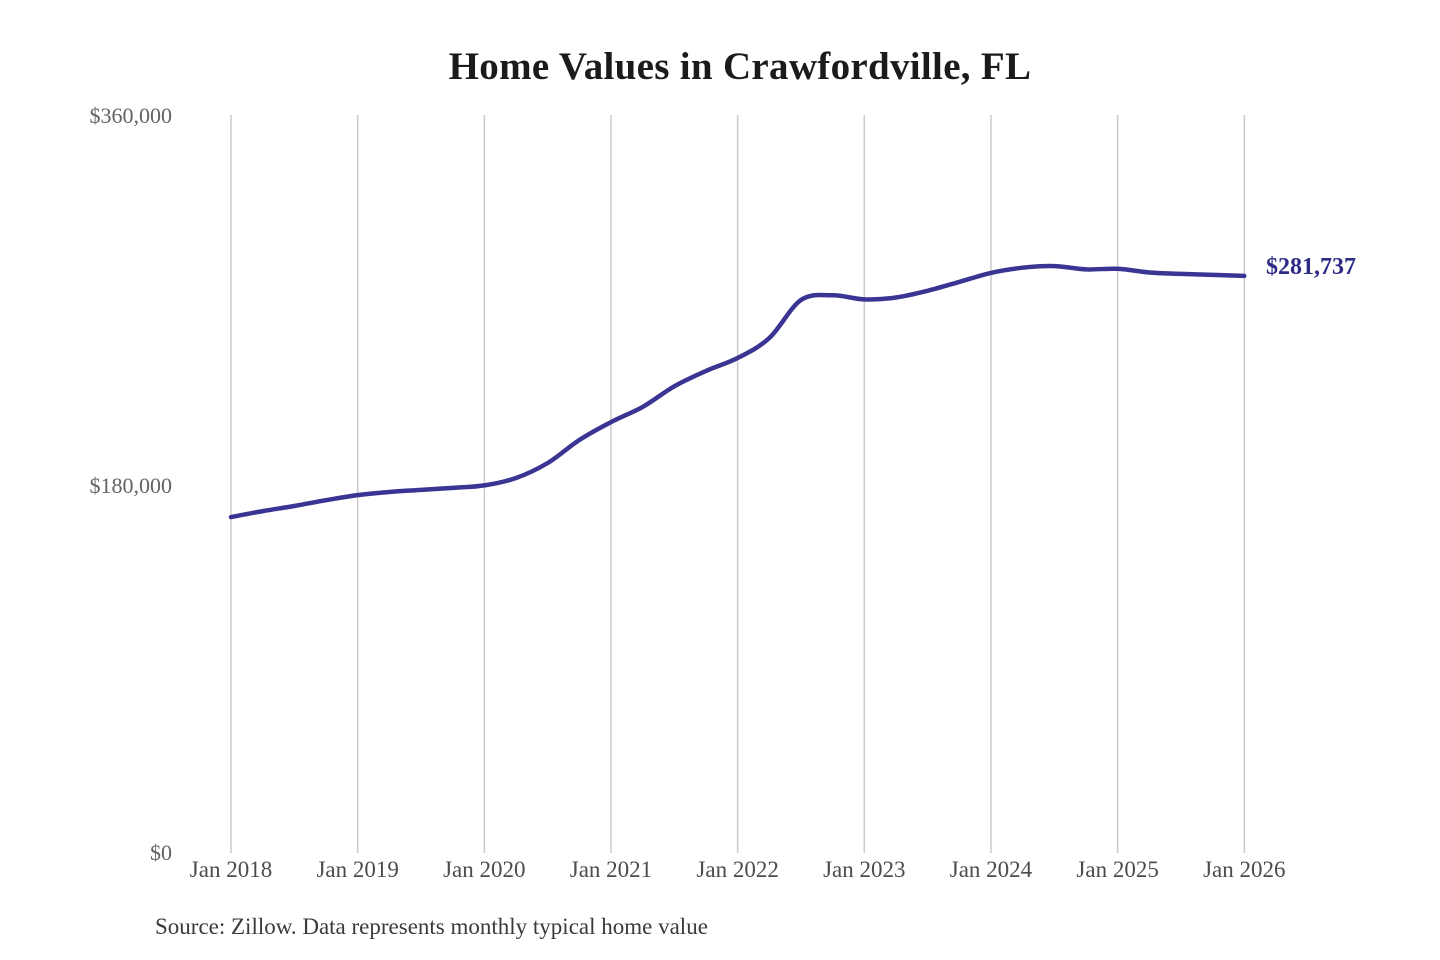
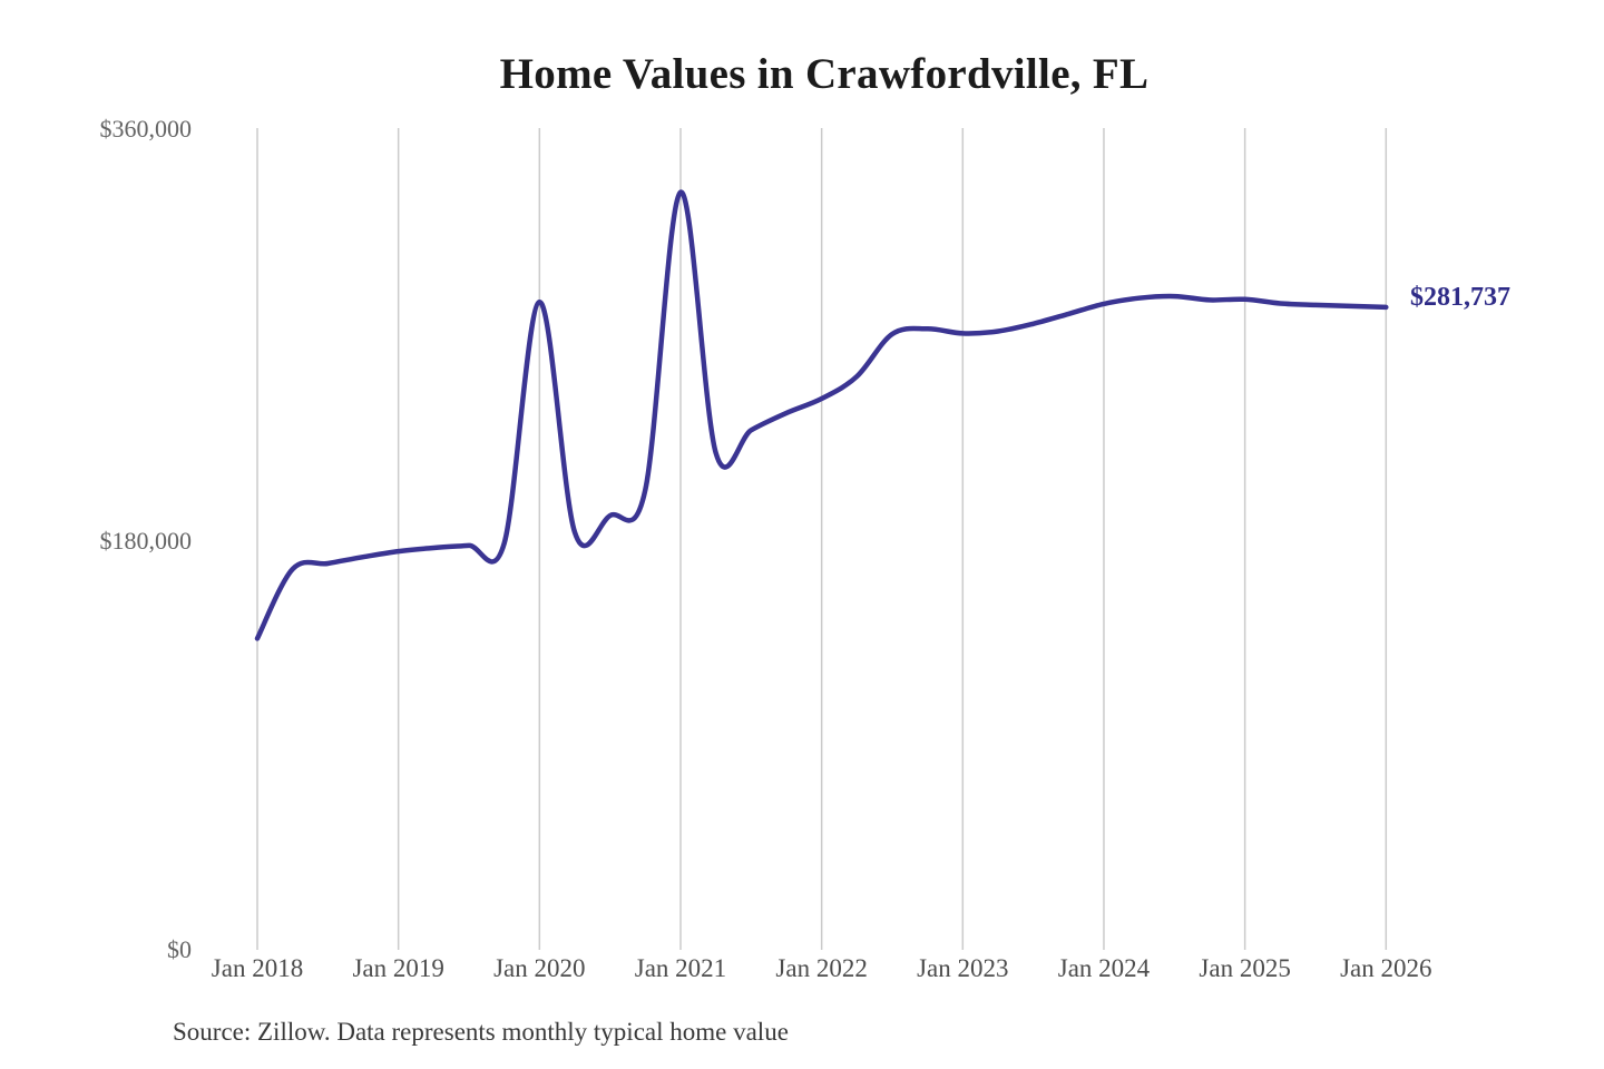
Jan 2018: $164000 -> $137000
Jan 2020: $180000 -> $284000
Jan 2021: $211000 -> $332000
